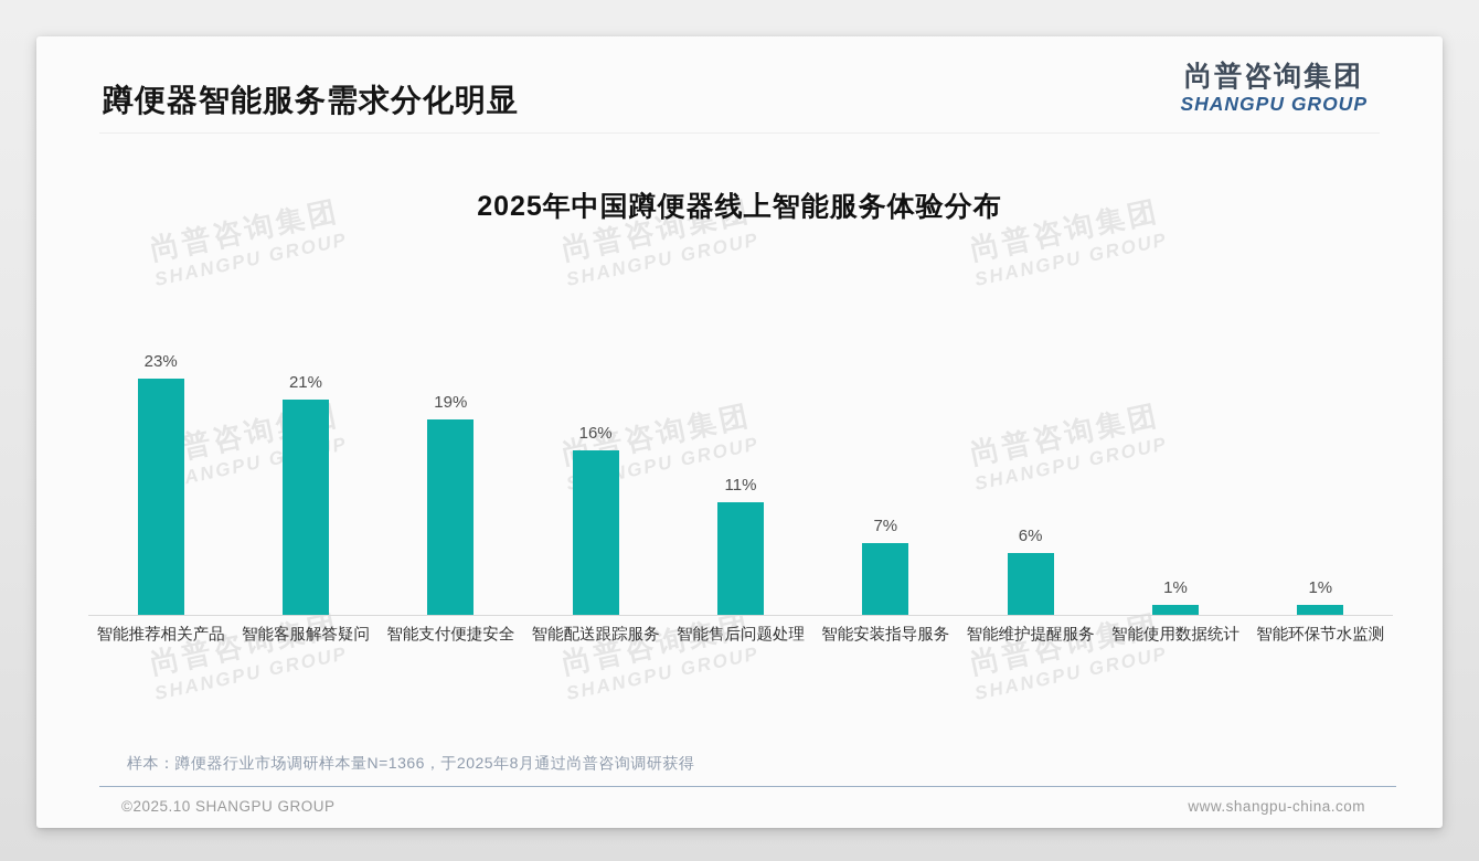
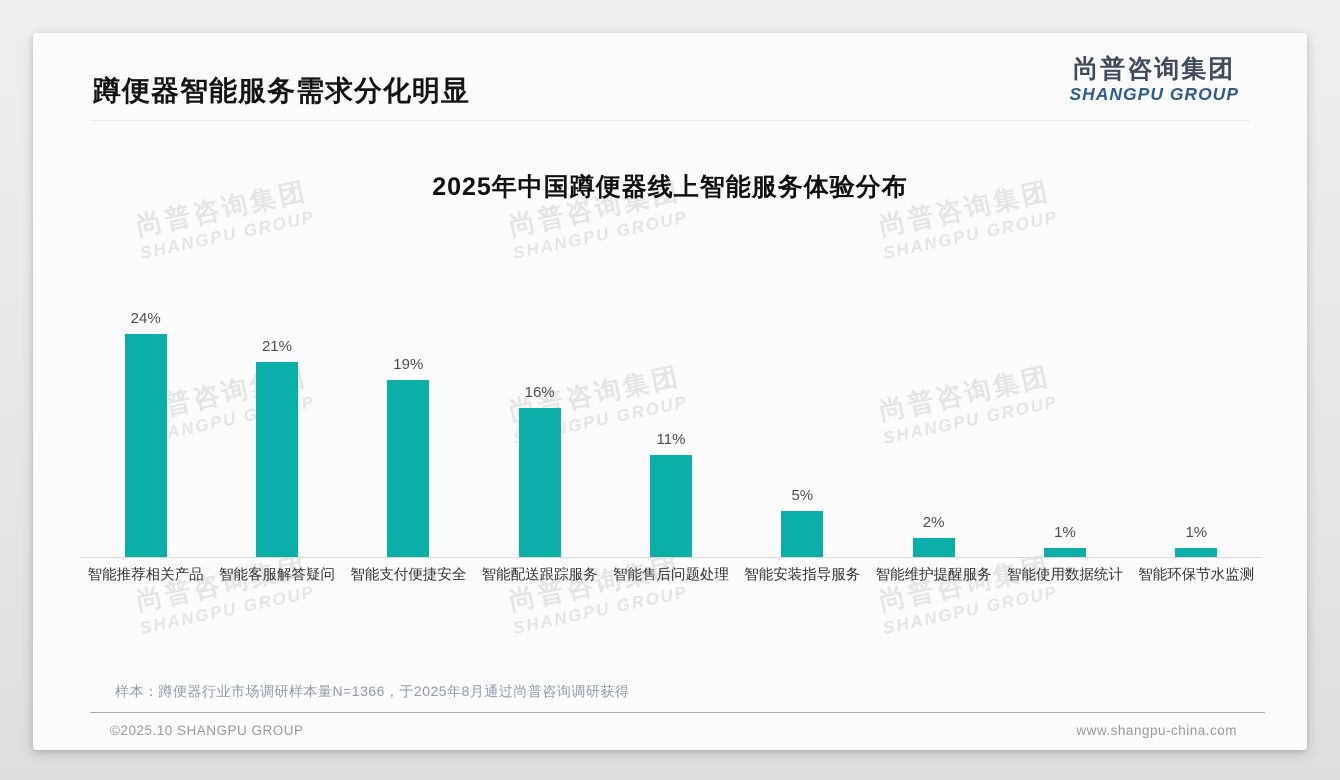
智能推荐相关产品: 23% -> 24%
智能安装指导服务: 7% -> 5%
智能维护提醒服务: 6% -> 2%
